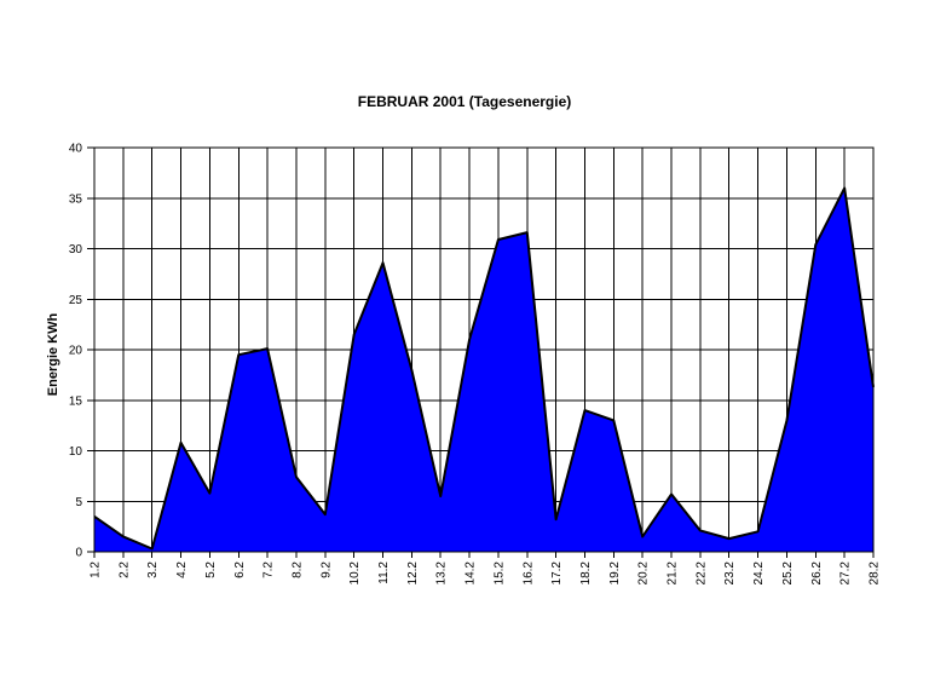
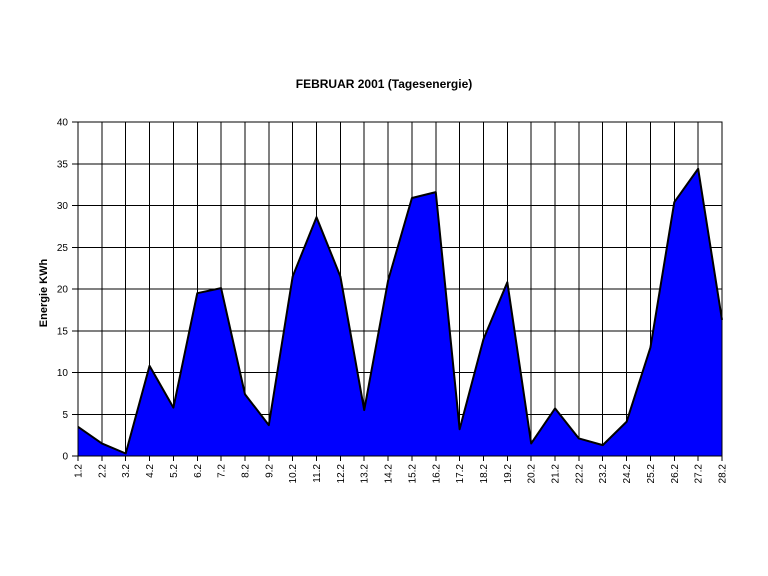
12.2: 18 -> 22
19.2: 13 -> 21
24.2: 2 -> 4
27.2: 36 -> 34
